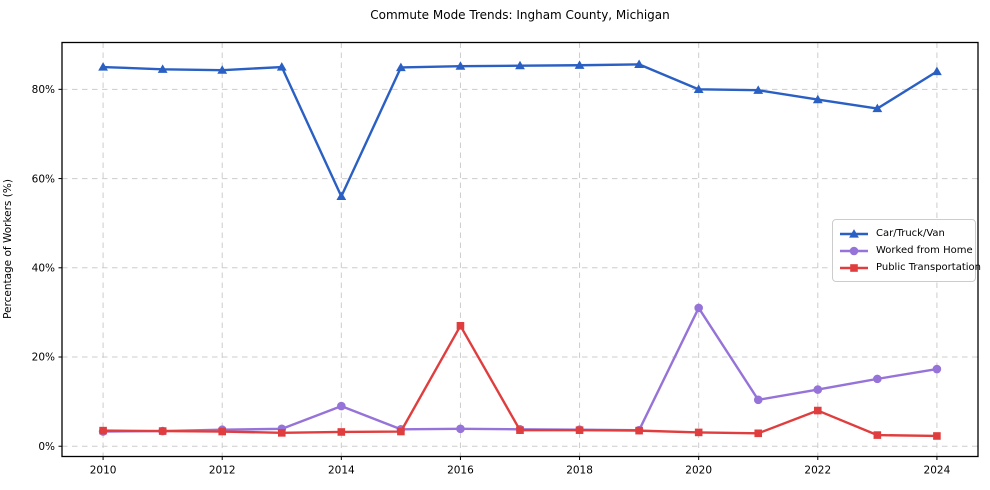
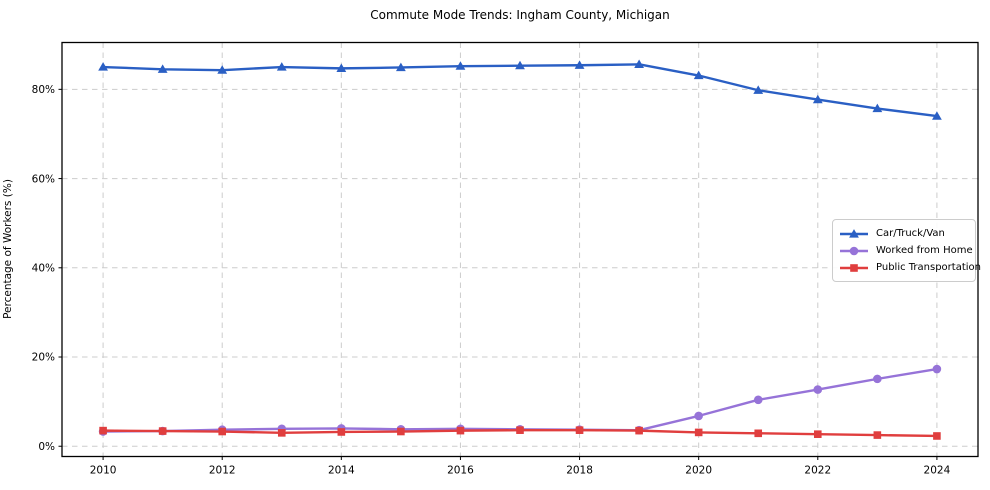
Car/Truck/Van/2014: 56% -> 85%
Worked from Home/2014: 9% -> 4%
Public Transportation/2016: 27% -> 4%
Car/Truck/Van/2020: 80% -> 83%
Worked from Home/2020: 31% -> 7%
Public Transportation/2022: 8% -> 3%
Car/Truck/Van/2024: 84% -> 74%
